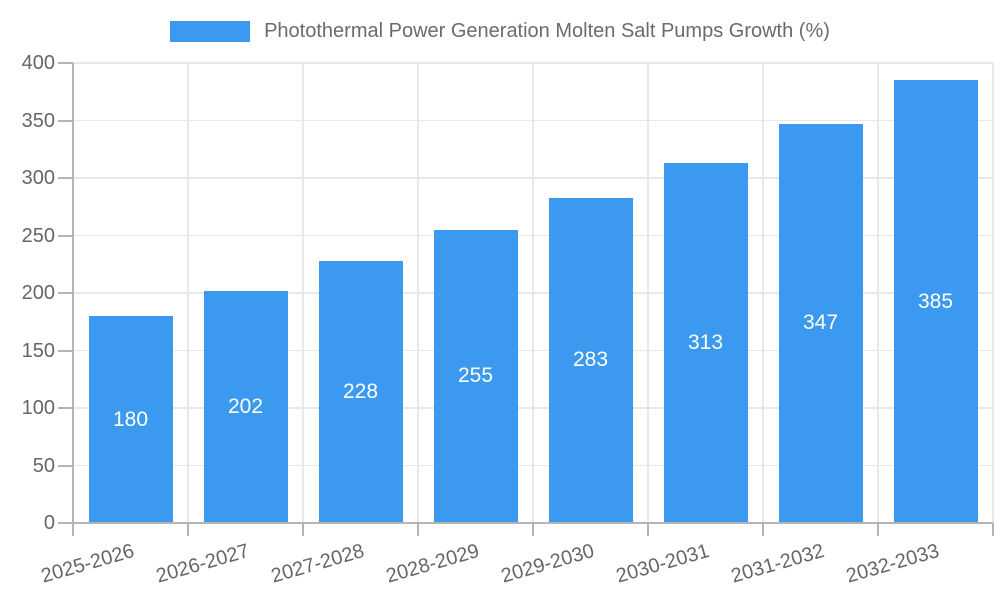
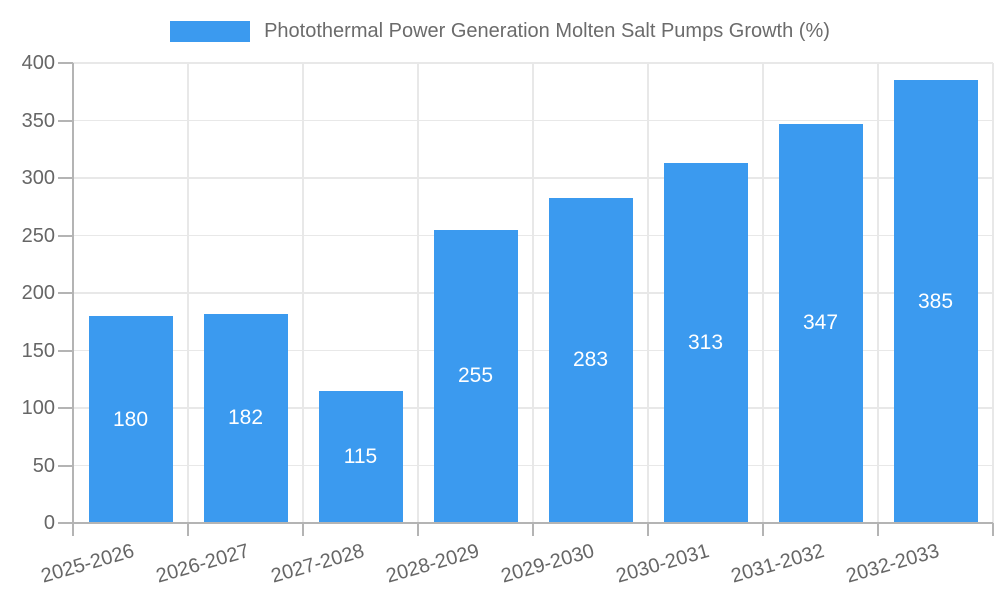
2026-2027: 202 -> 182
2027-2028: 228 -> 115
